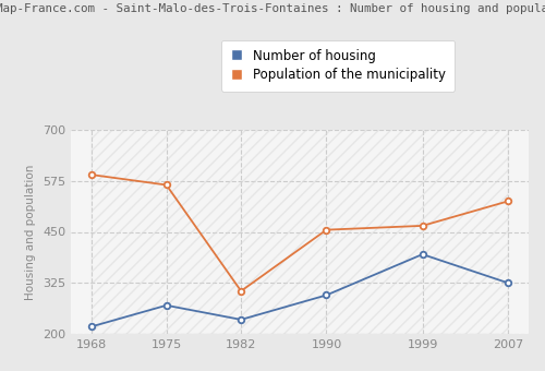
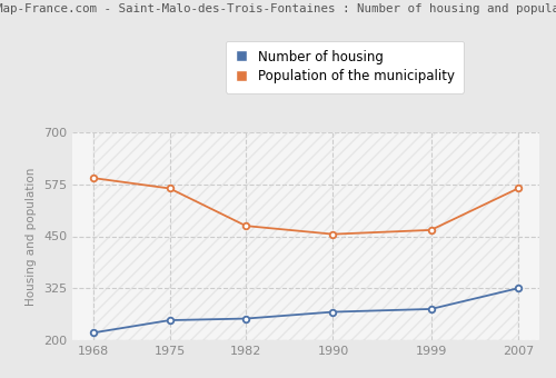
Number of housing/1975: 270 -> 248
Number of housing/1982: 235 -> 252
Population of the municipality/1982: 305 -> 475
Number of housing/1990: 295 -> 268
Number of housing/1999: 395 -> 275
Population of the municipality/2007: 525 -> 565
